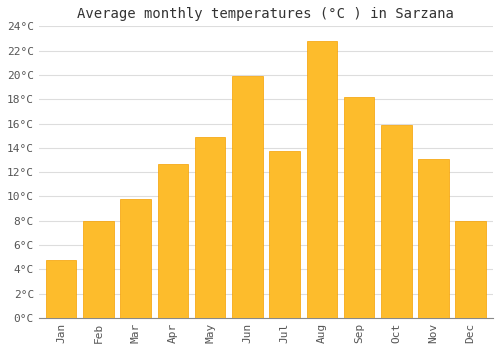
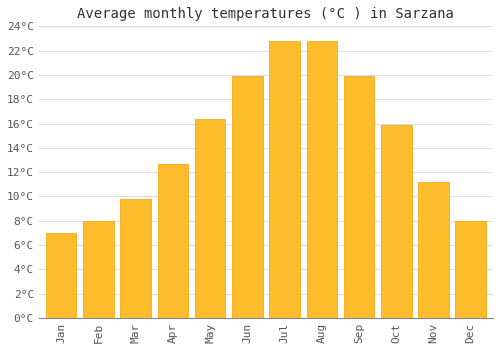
Jan: 4.8°C -> 7.0°C
May: 14.9°C -> 16.4°C
Jul: 13.7°C -> 22.8°C
Sep: 18.2°C -> 19.9°C
Nov: 13.1°C -> 11.2°C
